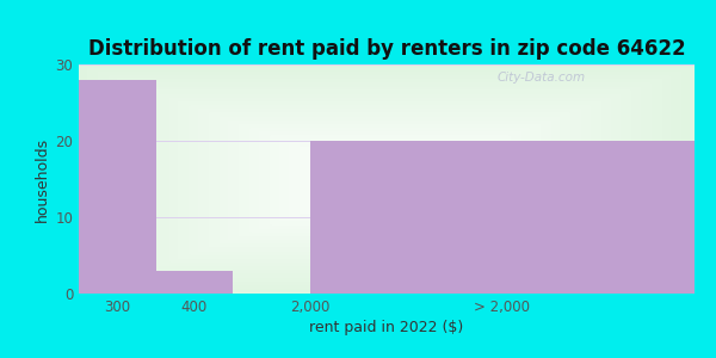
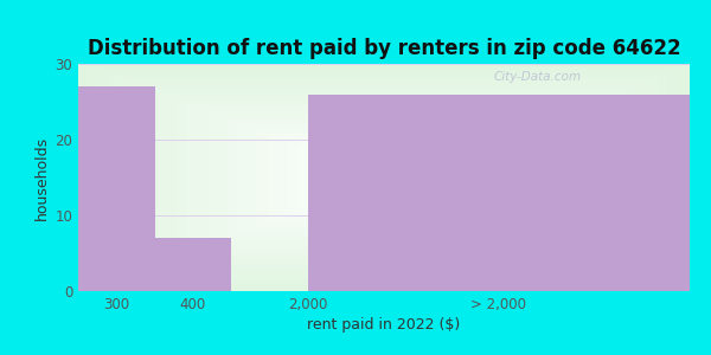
300: 28 -> 27
400: 3 -> 7
> 2,000: 20 -> 26
